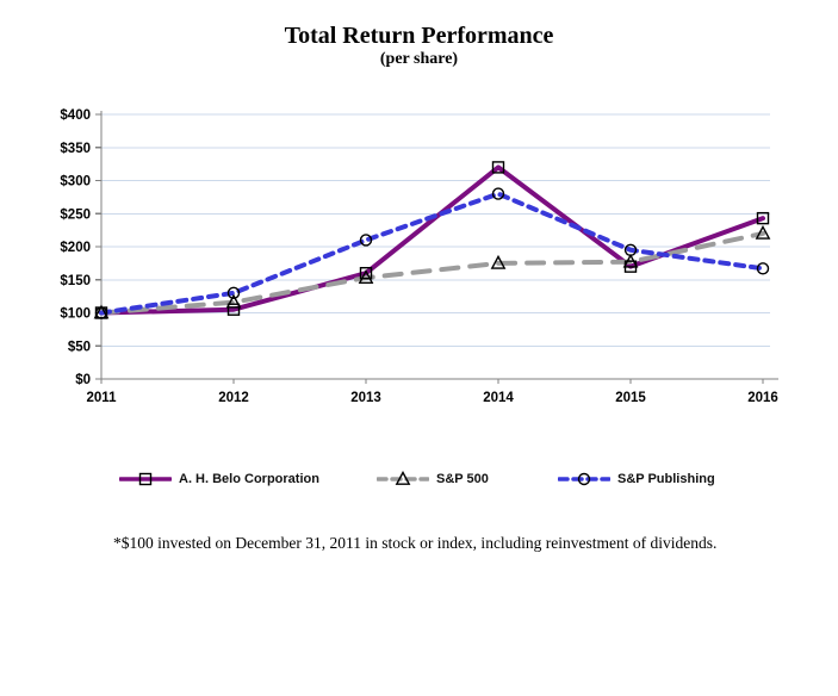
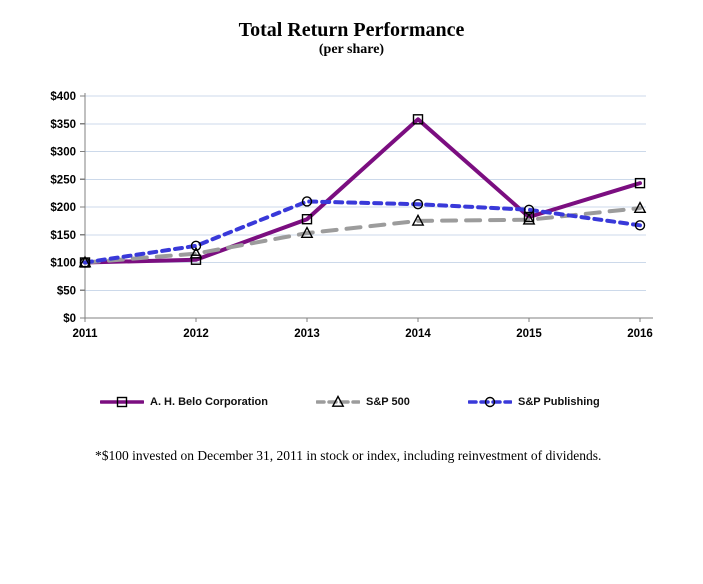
A. H. Belo Corporation/2013: $160 -> $180
A. H. Belo Corporation/2014: $320 -> $360
S&P Publishing/2014: $280 -> $200
A. H. Belo Corporation/2015: $170 -> $180
S&P 500/2016: $220 -> $200
